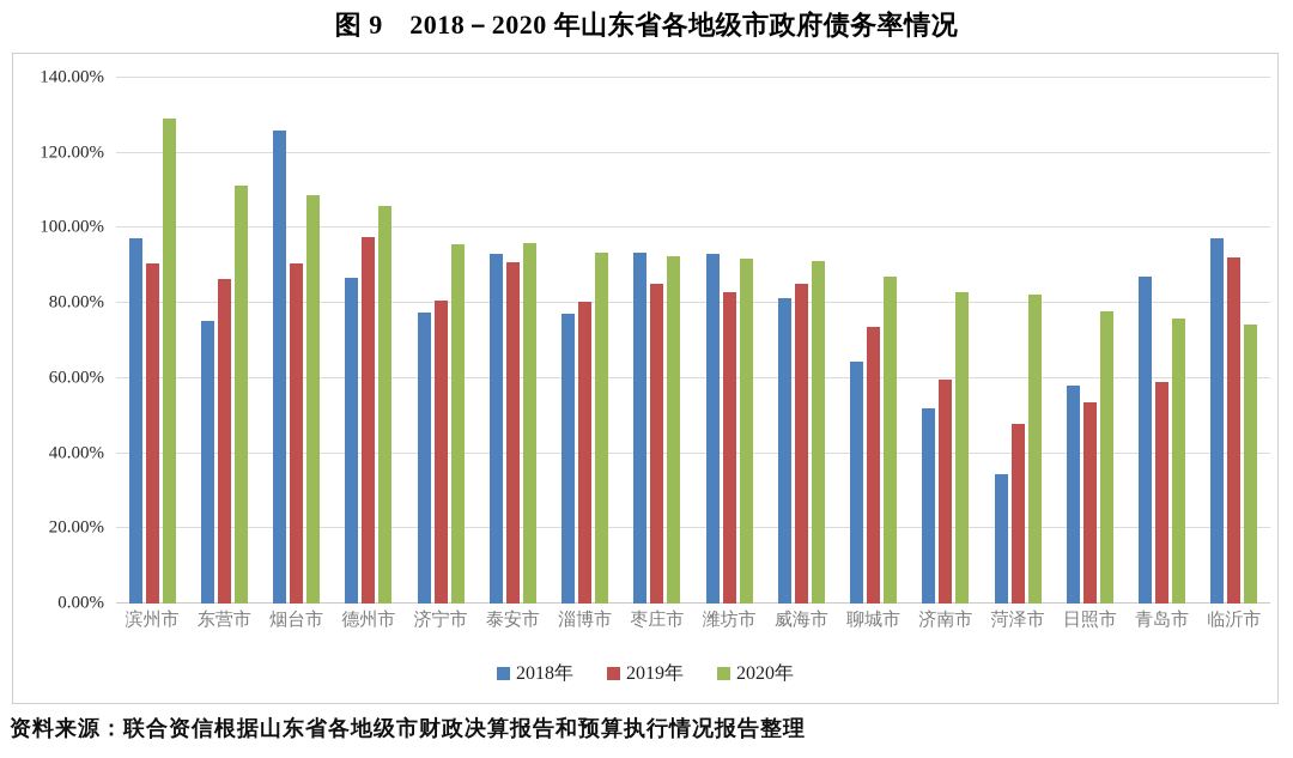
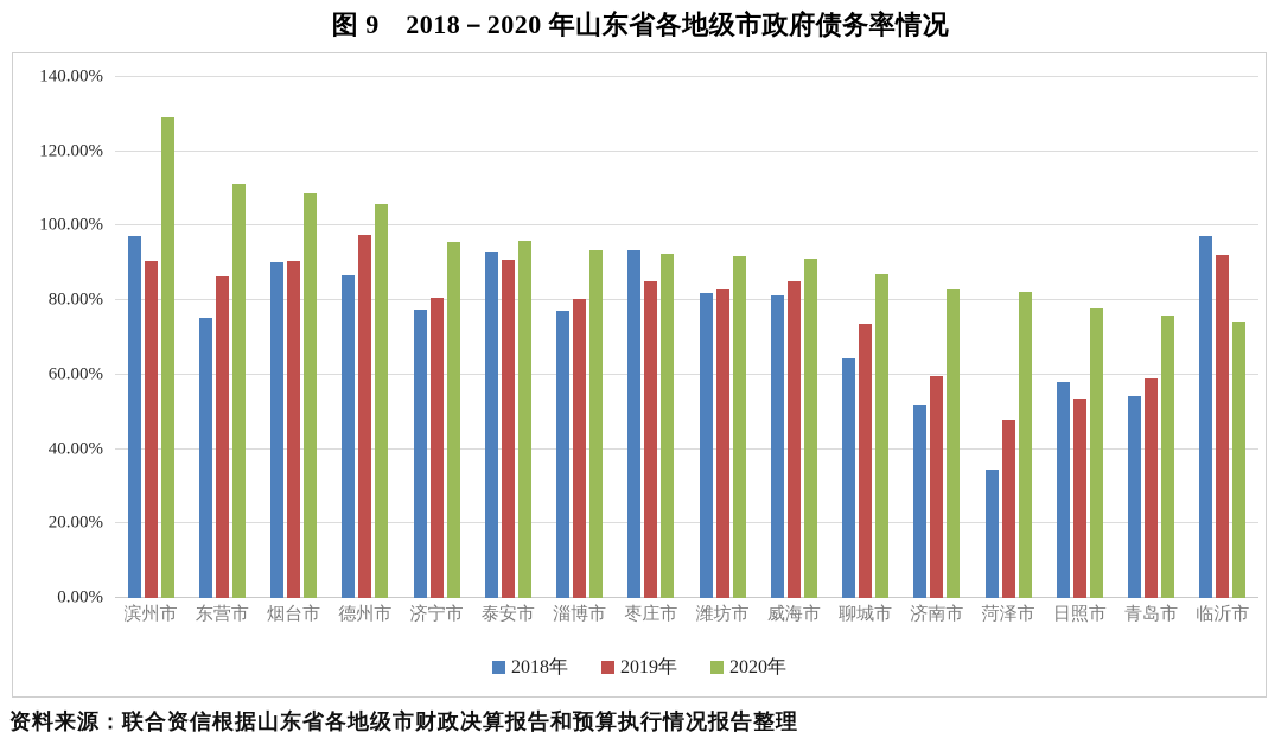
2018年/烟台市: 126% -> 90%
2018年/潍坊市: 93% -> 82%
2018年/青岛市: 87% -> 54%
